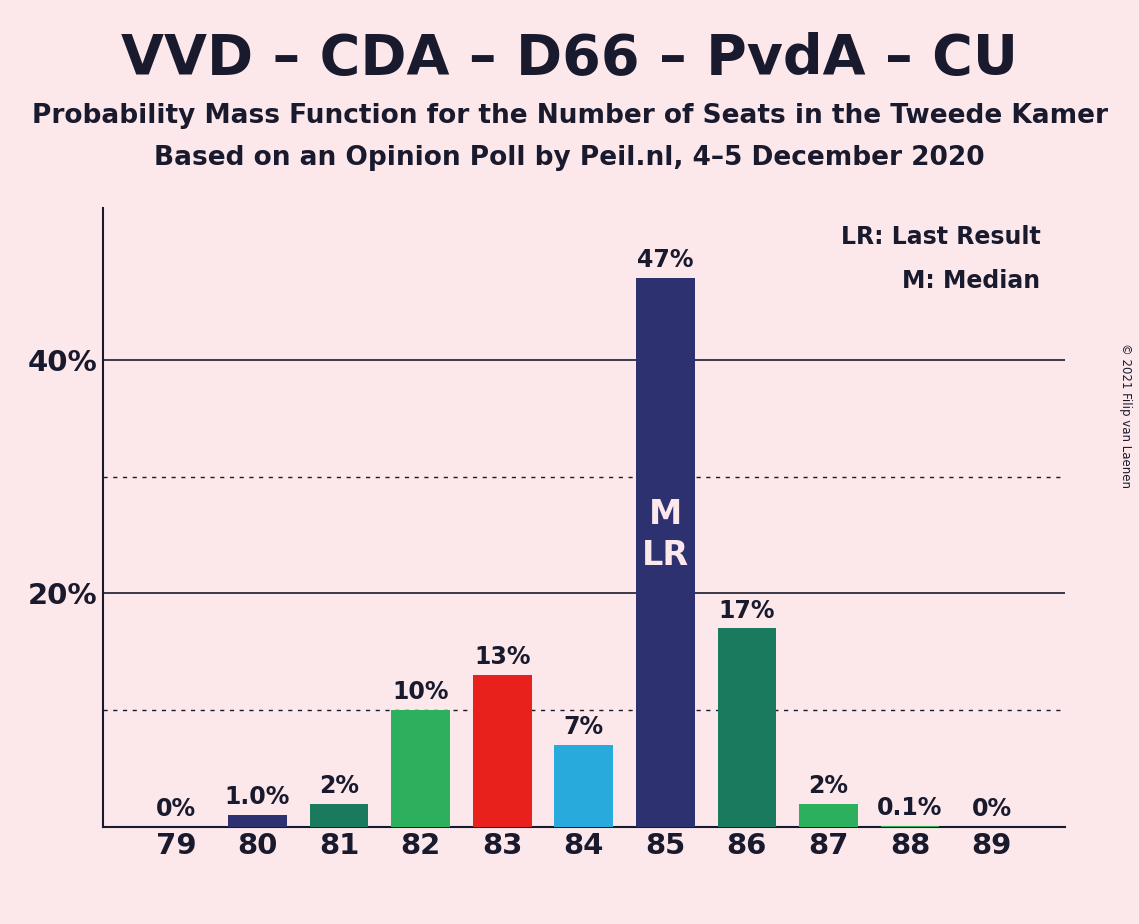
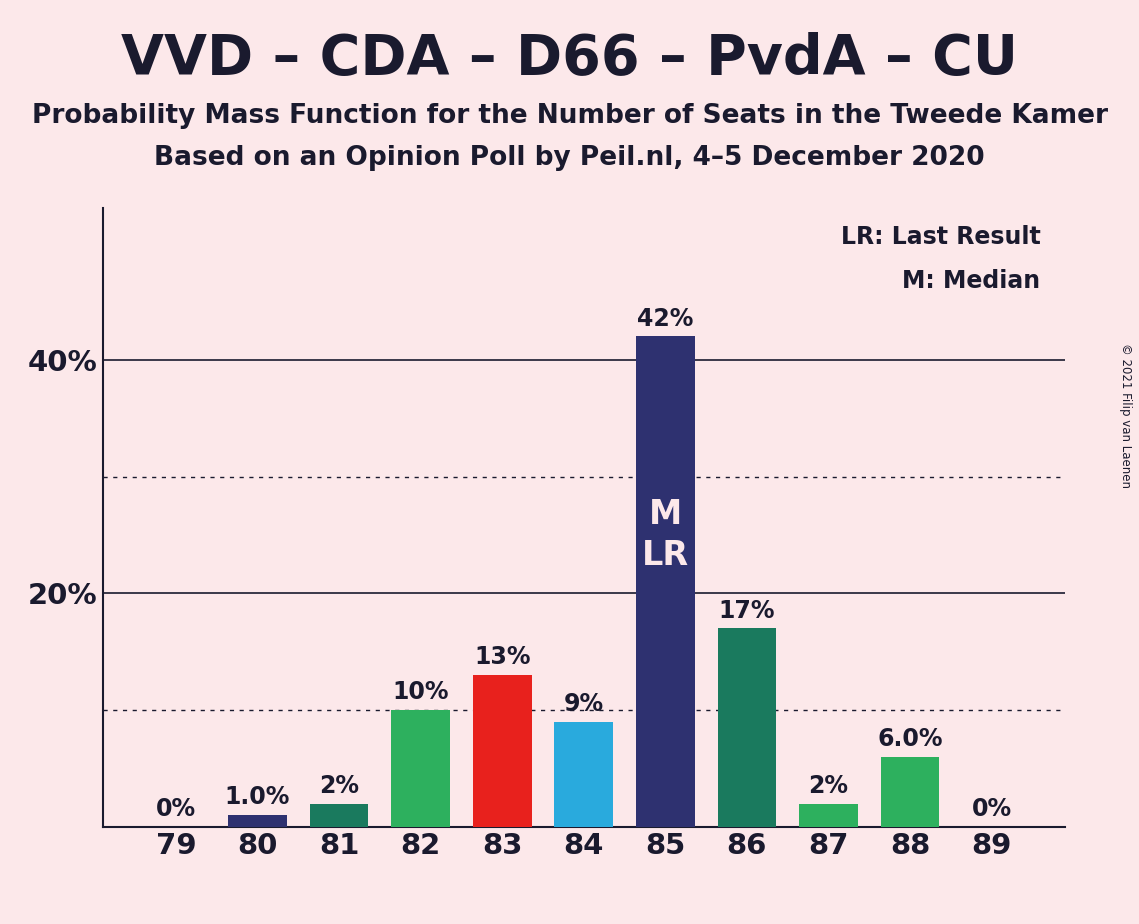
84: 7% -> 9%
85: 47% -> 42%
88: 0.1% -> 6.0%
